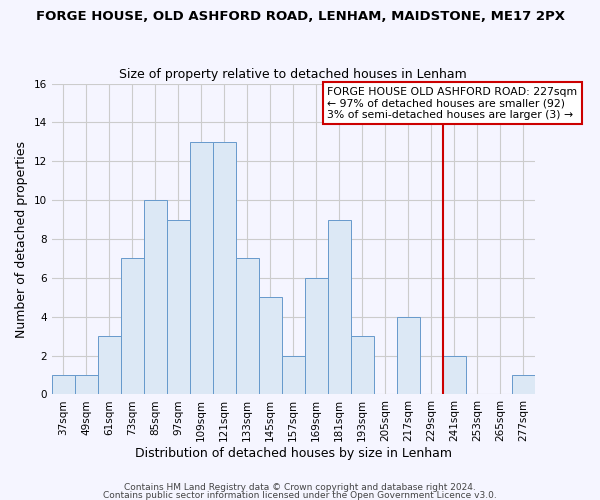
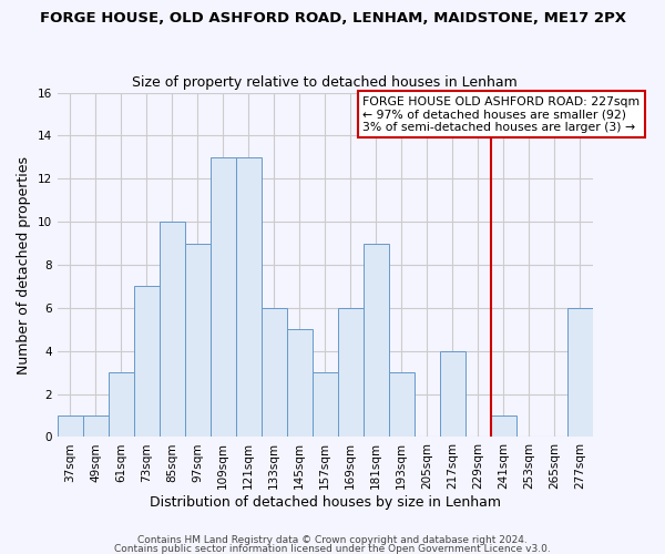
133sqm: 7 -> 6
157sqm: 2 -> 3
241sqm: 2 -> 1
277sqm: 1 -> 6
